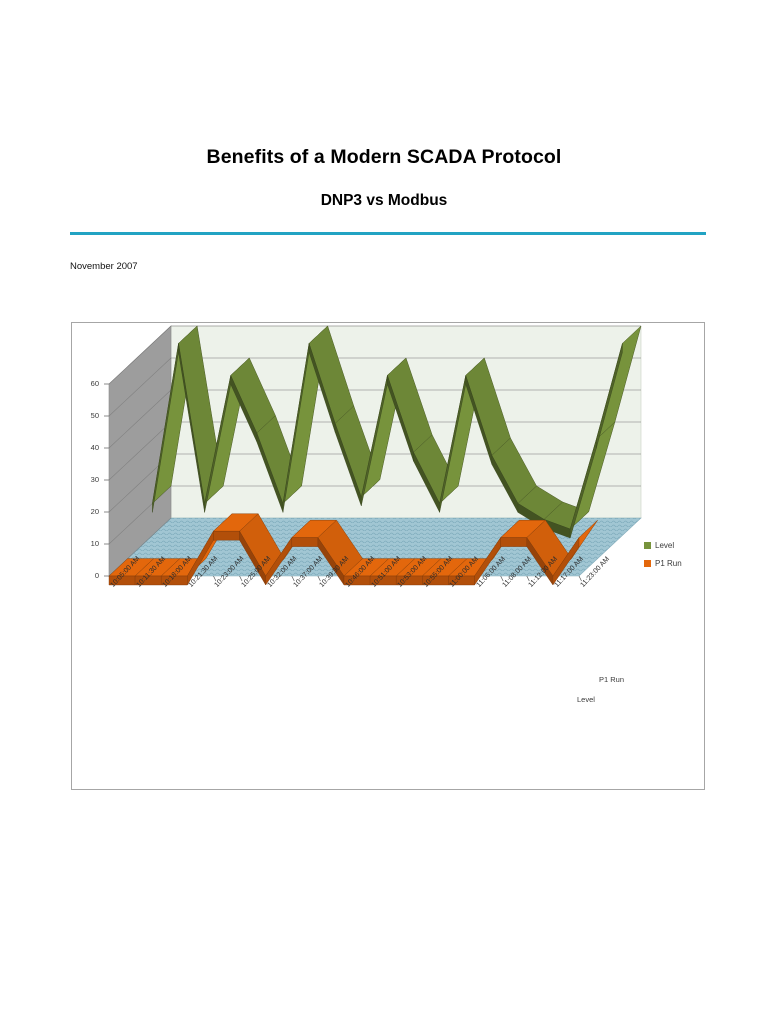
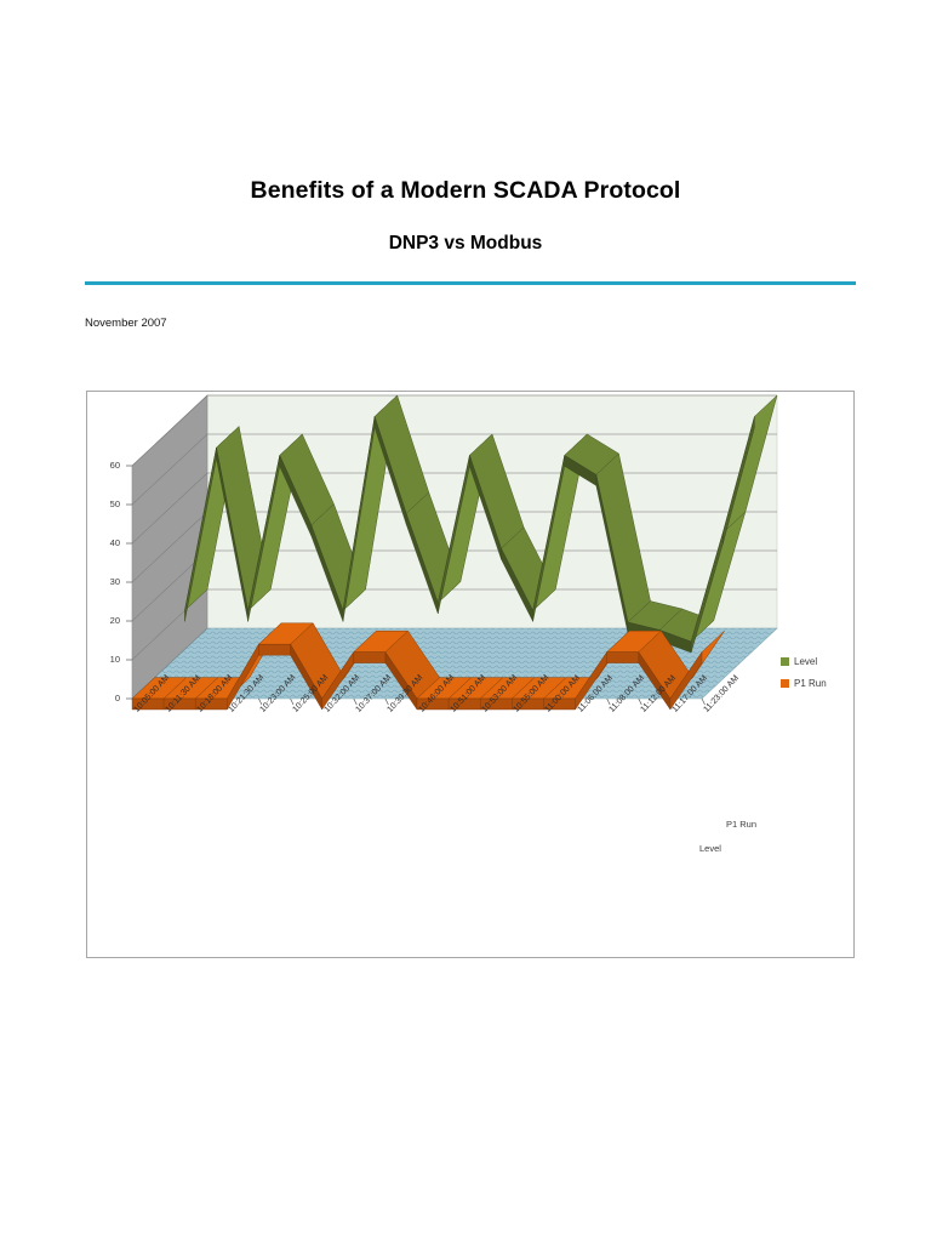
Level/10:11:30 AM: 60 -> 52
Level/11:00:00 AM: 25 -> 45
Level/11:06:00 AM: 10 -> 7
